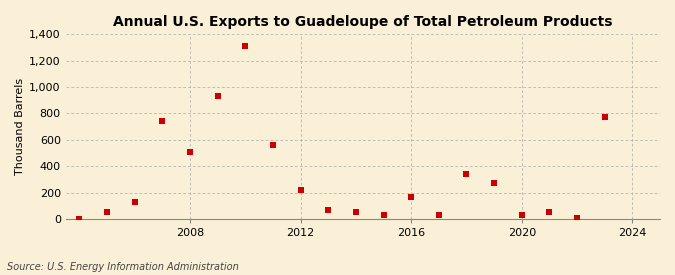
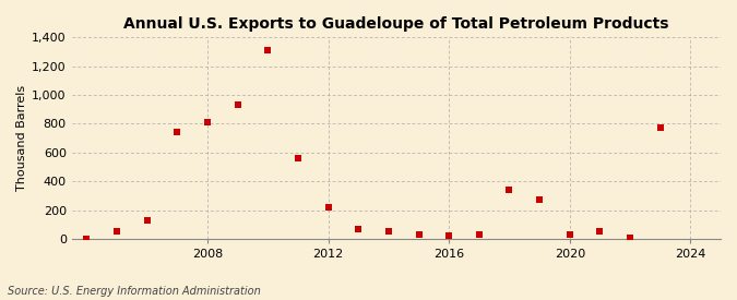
2008: 510 -> 810
2016: 170 -> 20
